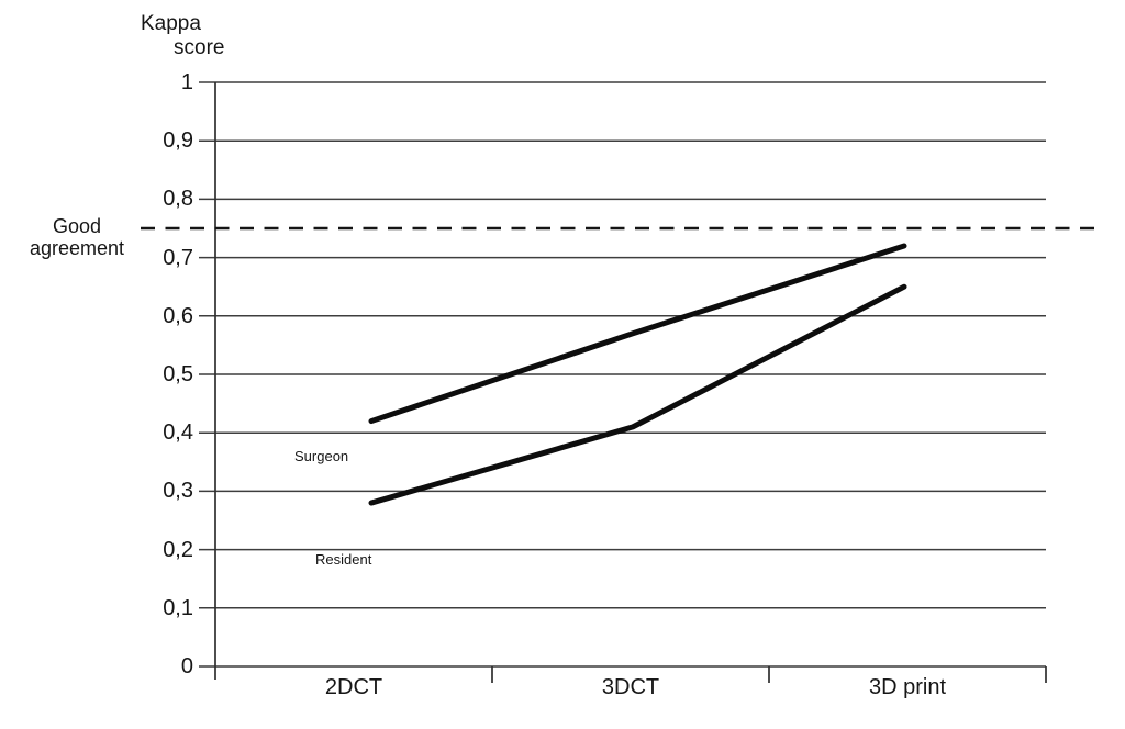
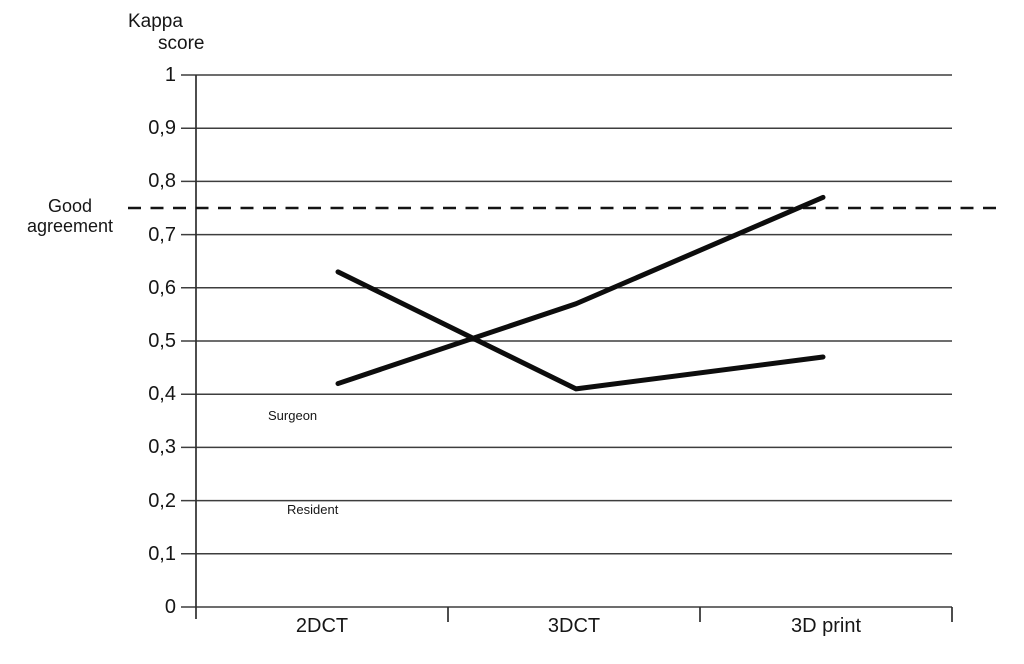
Resident/2DCT: 0,28 -> 0,63
Surgeon/3D print: 0,72 -> 0,77
Resident/3D print: 0,65 -> 0,47
